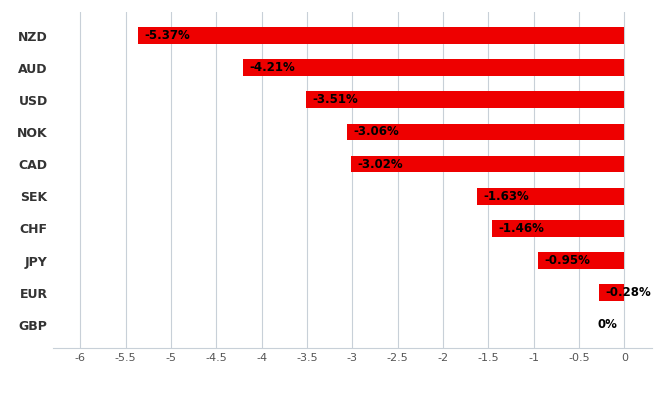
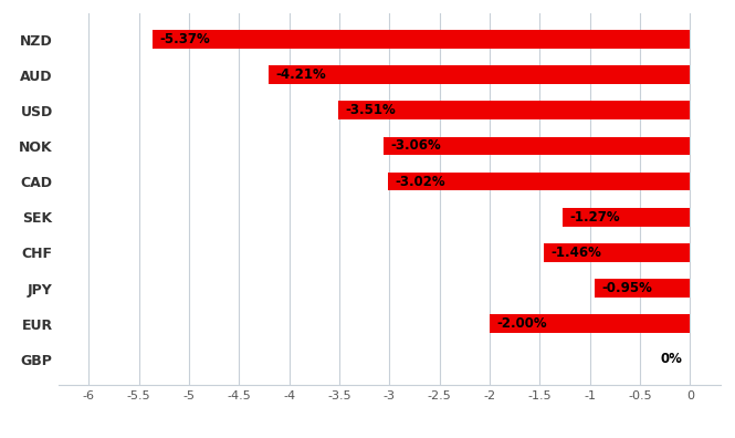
SEK: -1.63% -> -1.27%
EUR: -0.28% -> -2.00%
